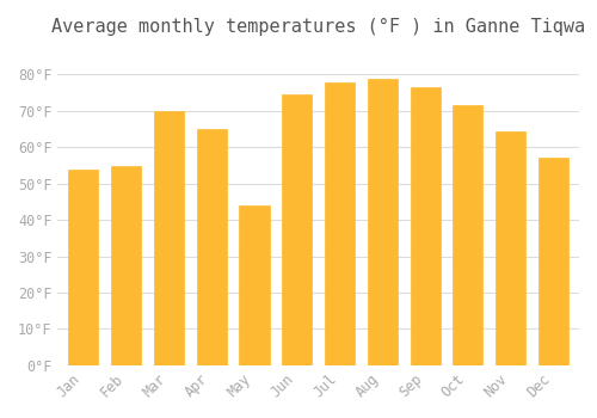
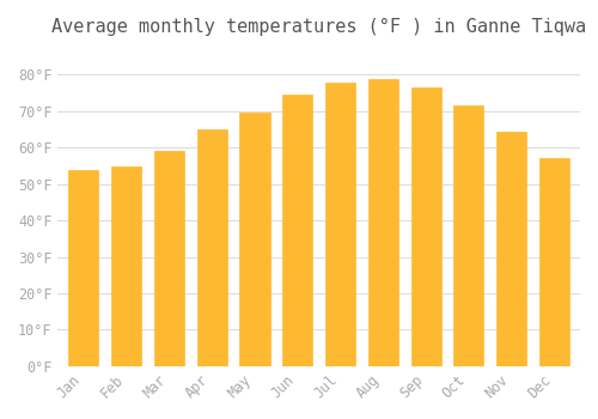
Mar: 70.0°F -> 59.0°F
May: 44.0°F -> 69.5°F
